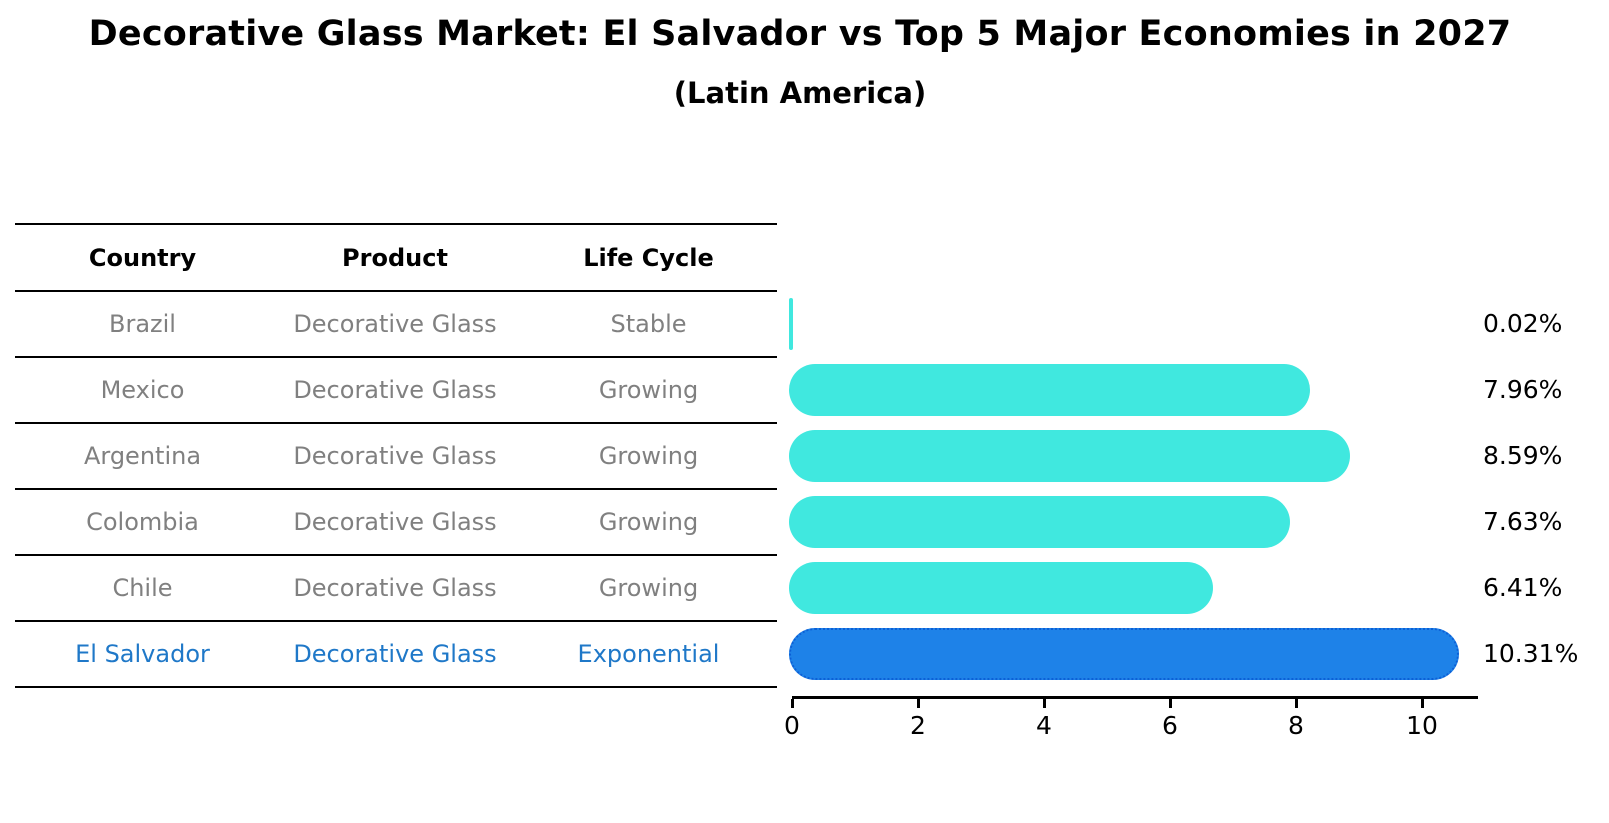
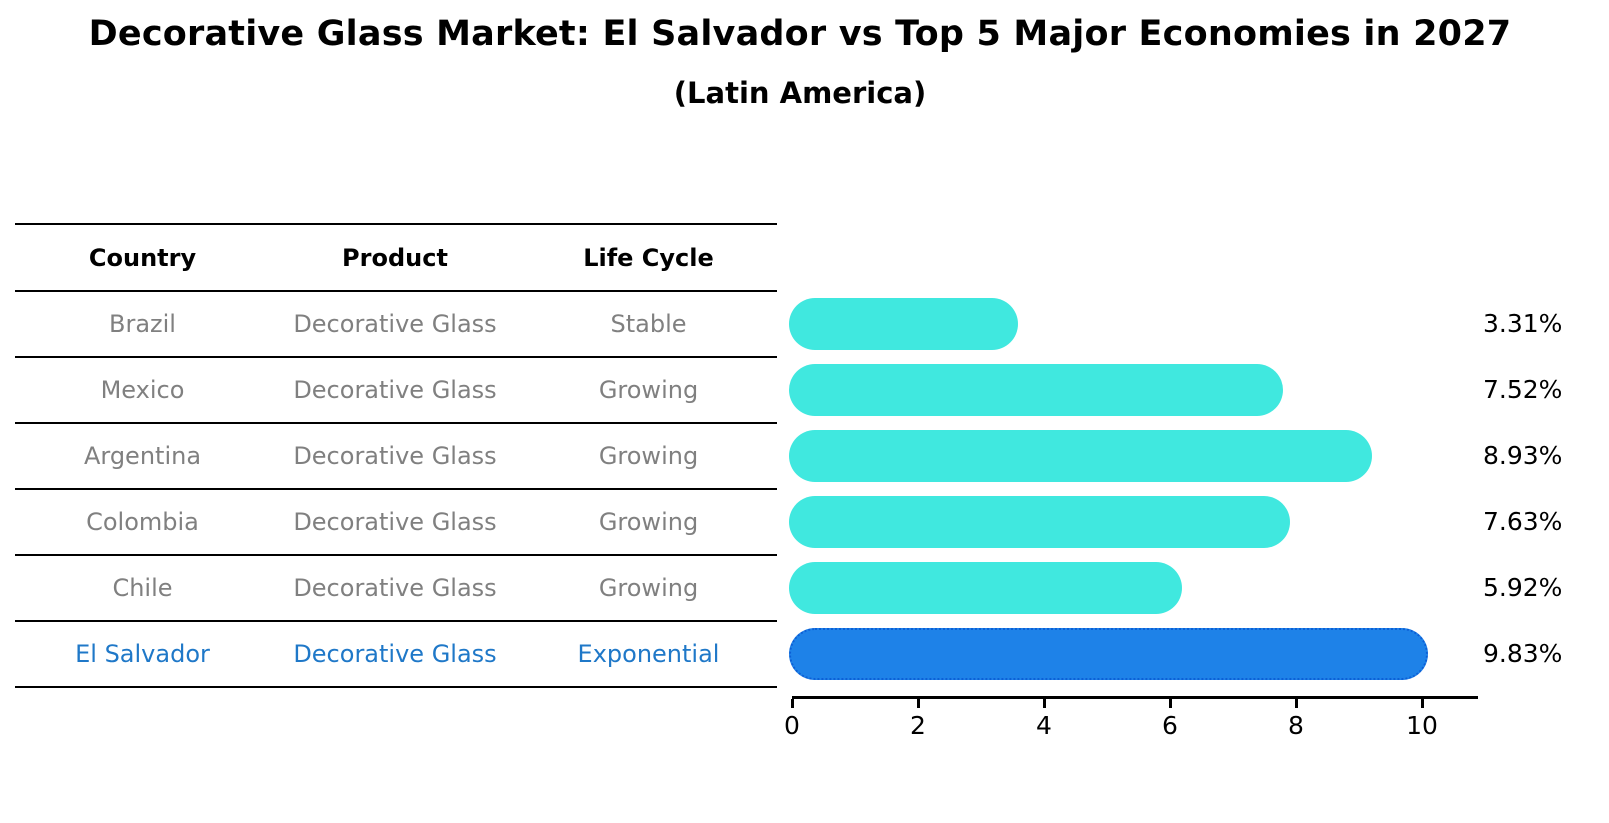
Brazil: 0.02% -> 3.31%
Mexico: 7.96% -> 7.52%
Argentina: 8.59% -> 8.93%
Chile: 6.41% -> 5.92%
El Salvador: 10.31% -> 9.83%
